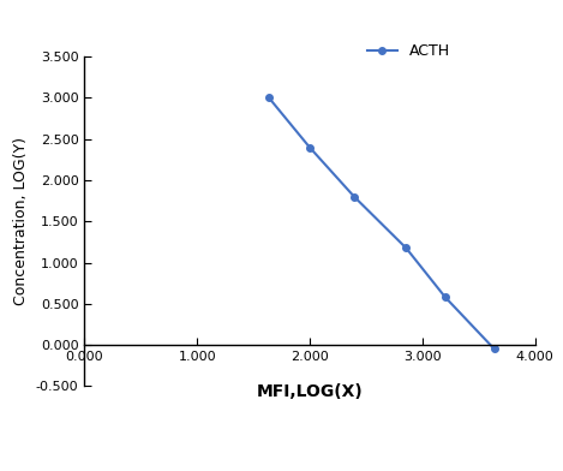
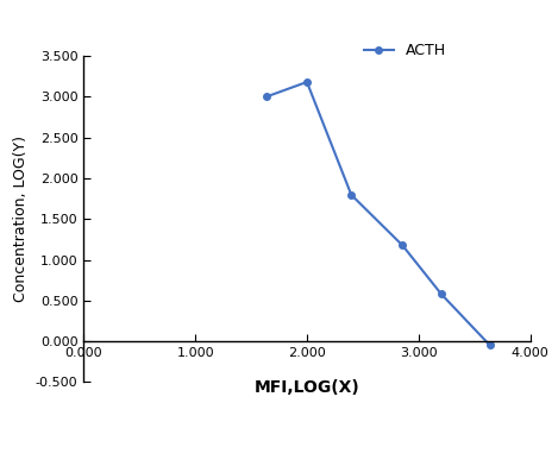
2.000: 2.40 -> 3.18
